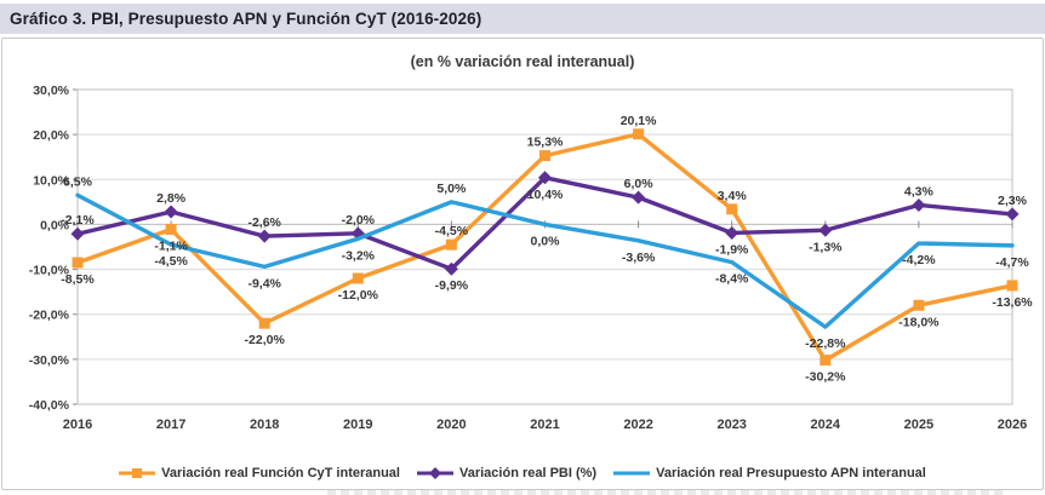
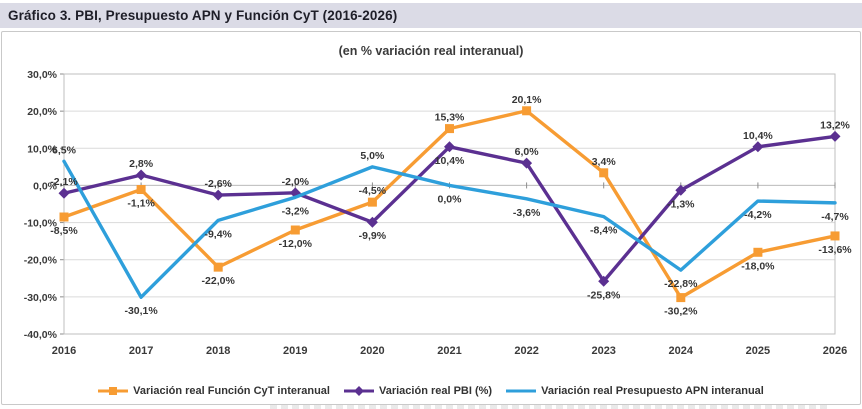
Variación real Presupuesto APN interanual/2017: -4,5% -> -30,1%
Variación real PBI (%)/2023: -1,9% -> -25,8%
Variación real PBI (%)/2025: 4,3% -> 10,4%
Variación real PBI (%)/2026: 2,3% -> 13,2%
